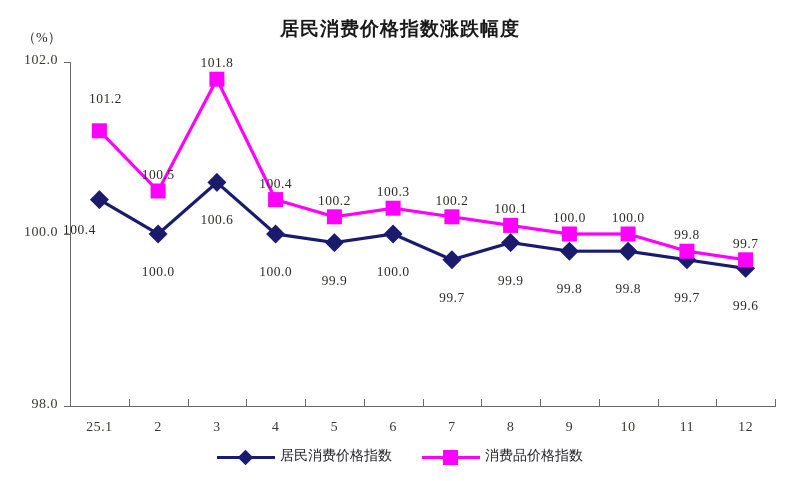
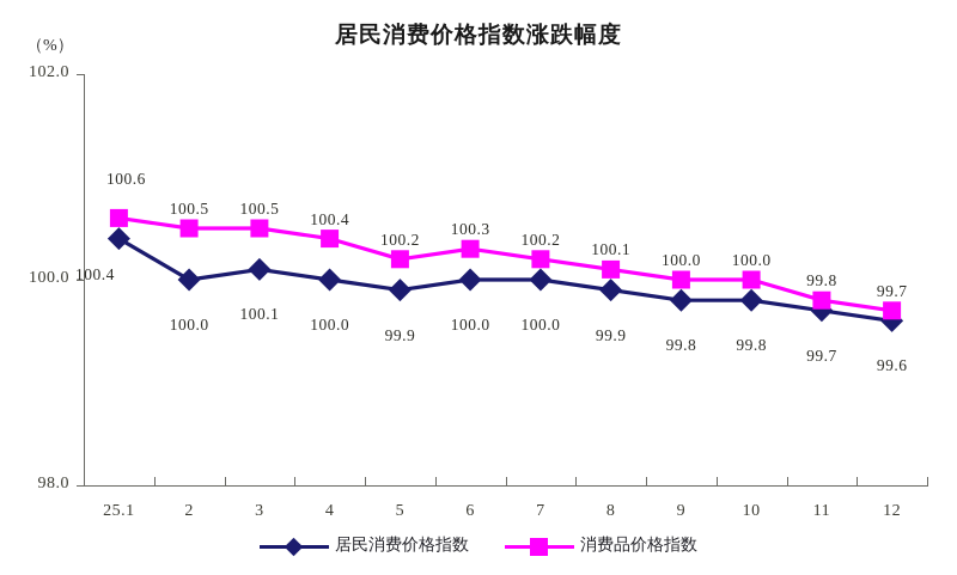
消费品价格指数/25.1: 101.2 -> 100.6
居民消费价格指数/3: 100.6 -> 100.1
消费品价格指数/3: 101.8 -> 100.5
居民消费价格指数/7: 99.7 -> 100.0
